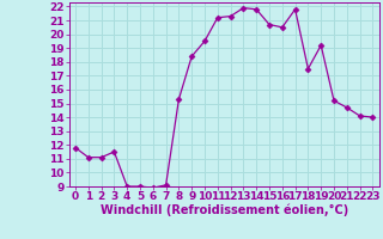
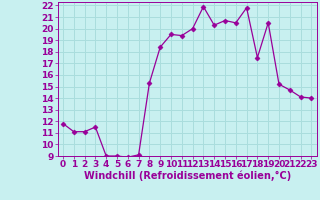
11: 21.2 -> 19.4
12: 21.3 -> 20.0
14: 21.8 -> 20.3
19: 19.2 -> 20.5
